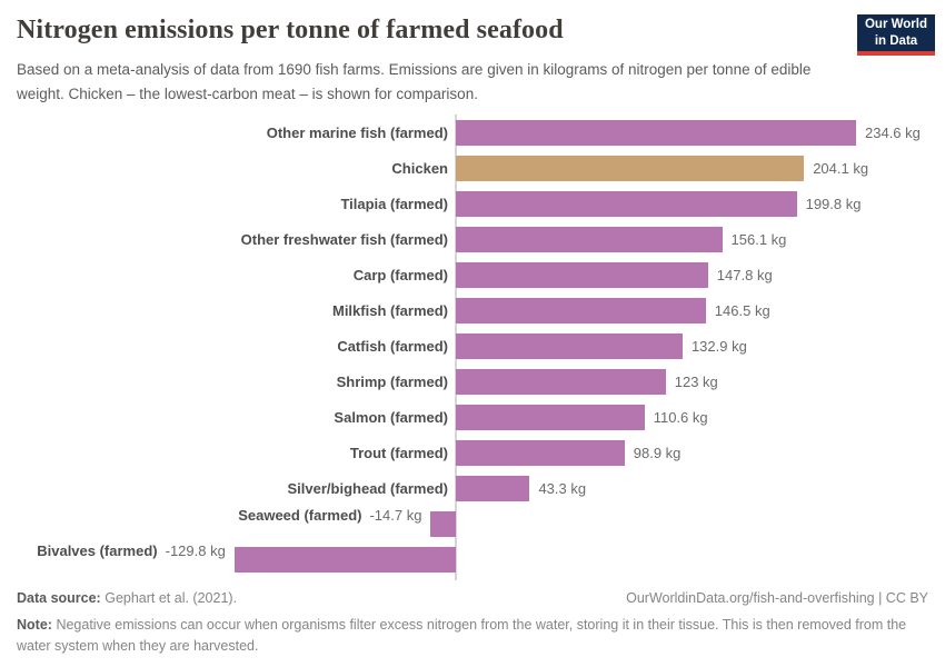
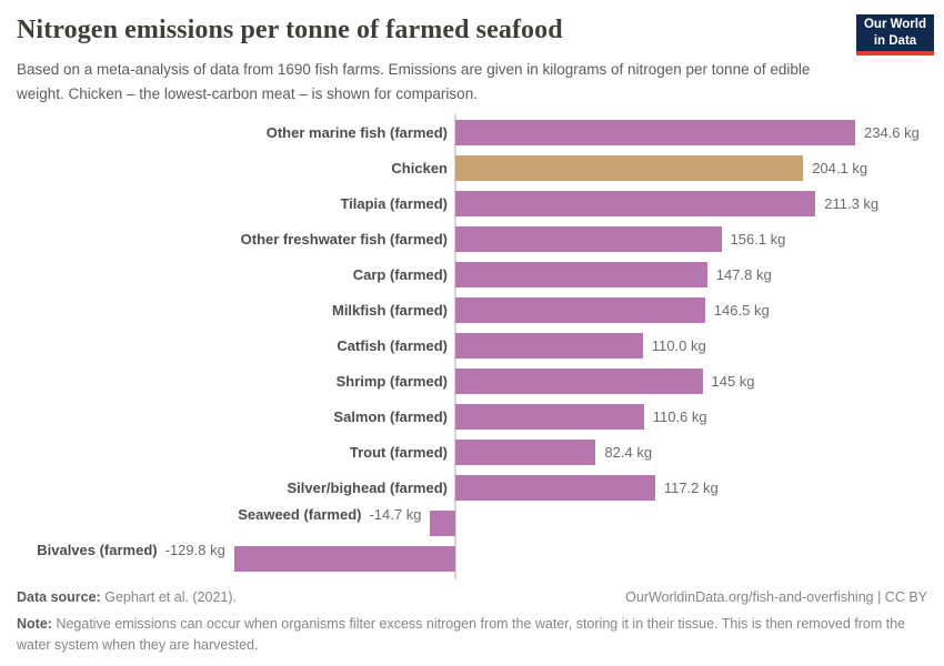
Tilapia (farmed): 199.8 -> 211.3
Catfish (farmed): 132.9 -> 110.0
Shrimp (farmed): 123 -> 145
Trout (farmed): 98.9 -> 82.4
Silver/bighead (farmed): 43.3 -> 117.2
